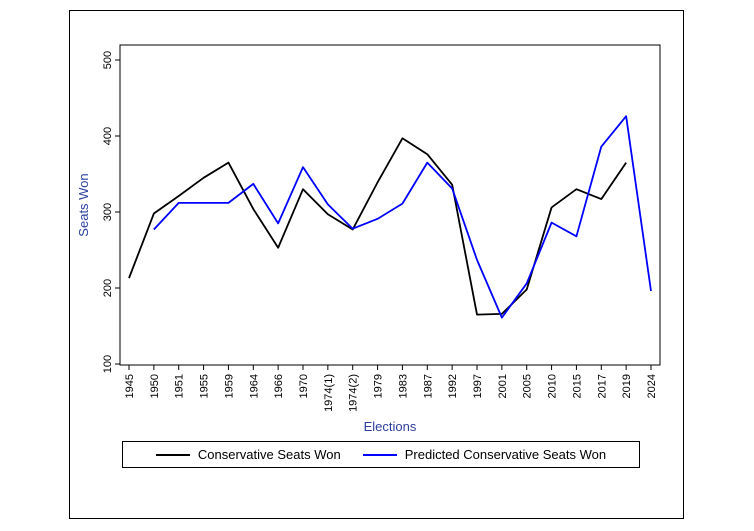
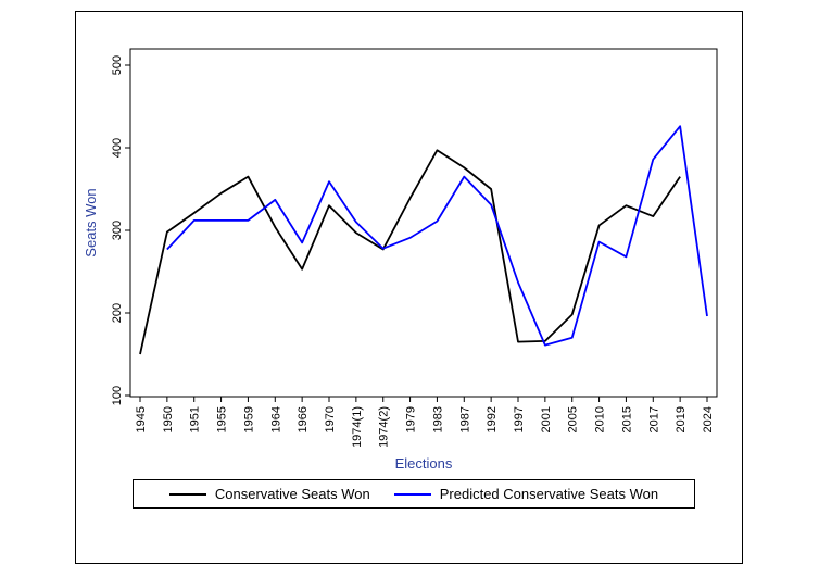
Conservative Seats Won/1945: 210 -> 150
Conservative Seats Won/1992: 340 -> 350
Predicted Conservative Seats Won/2005: 210 -> 170
